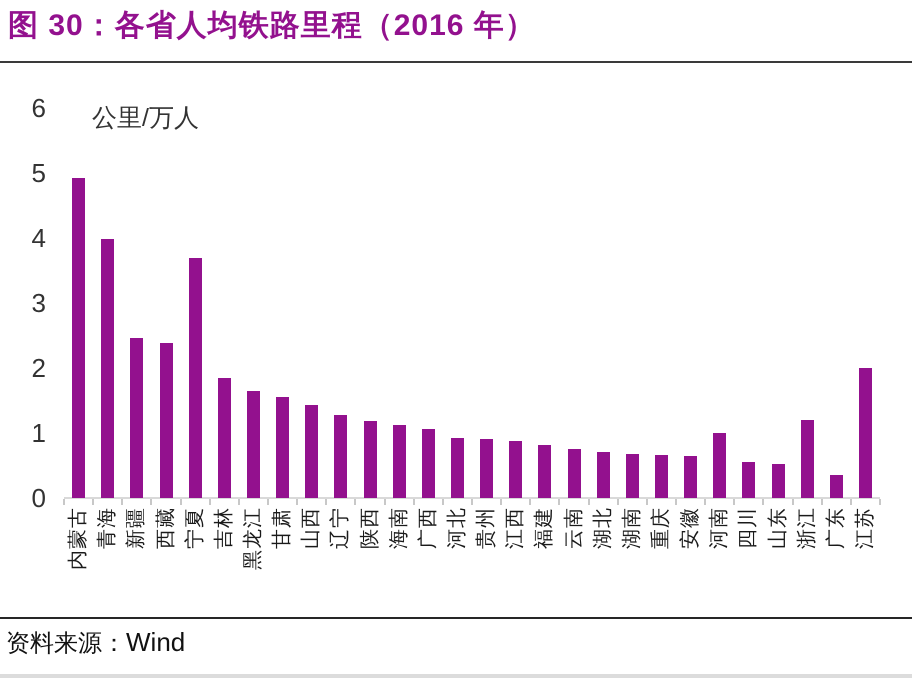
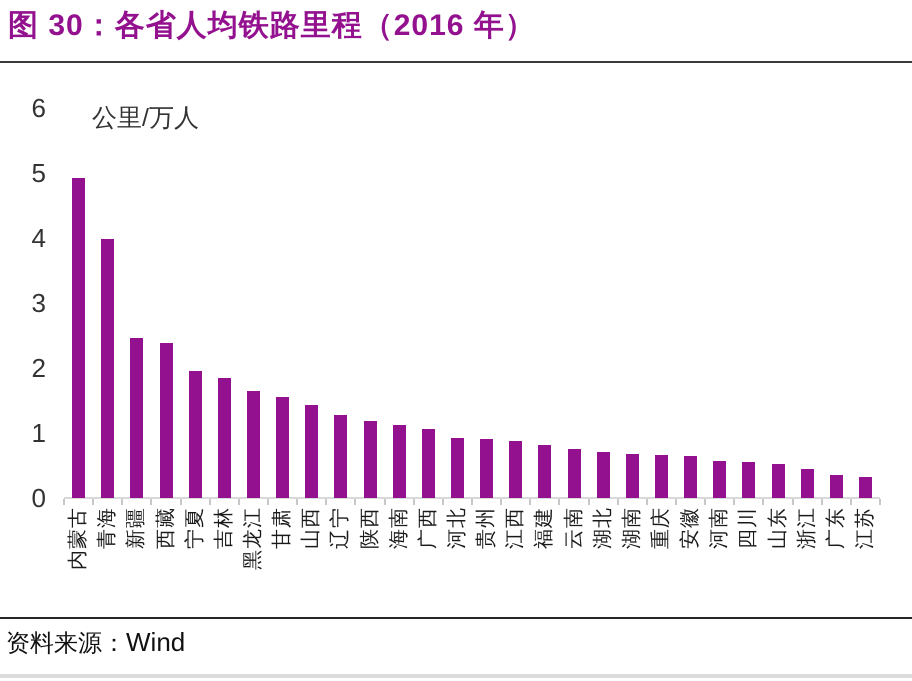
宁夏: 3.7 -> 2.0
河南: 1.0 -> 0.6
浙江: 1.2 -> 0.5
江苏: 2.0 -> 0.3
